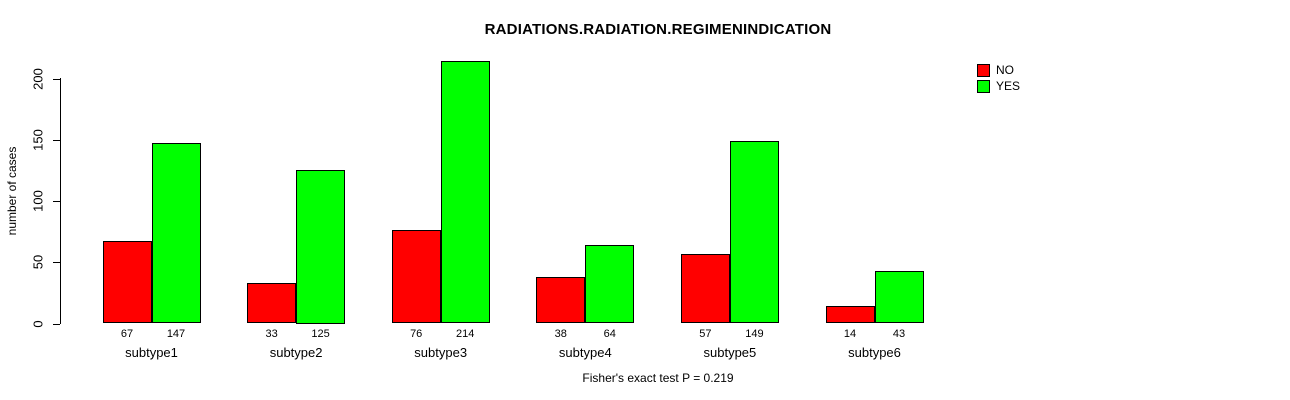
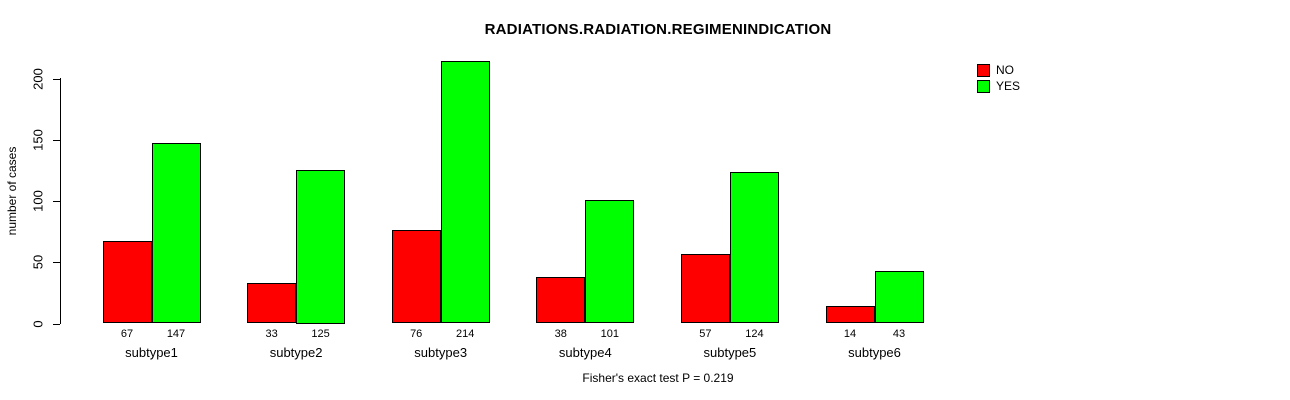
YES/subtype4: 64 -> 101
YES/subtype5: 149 -> 124
